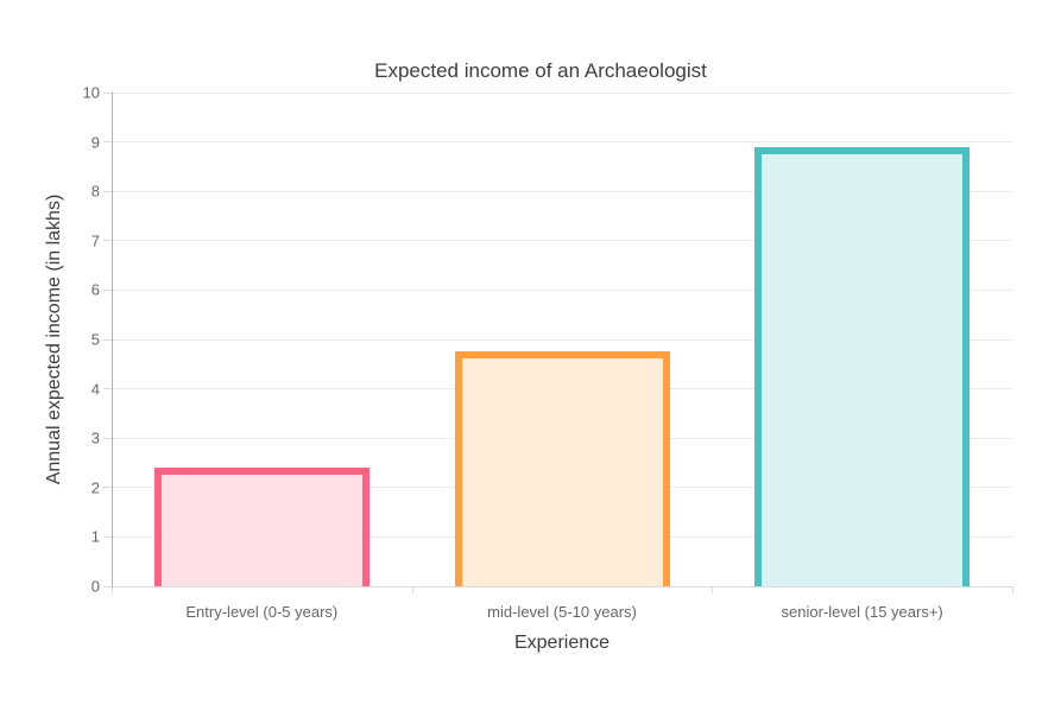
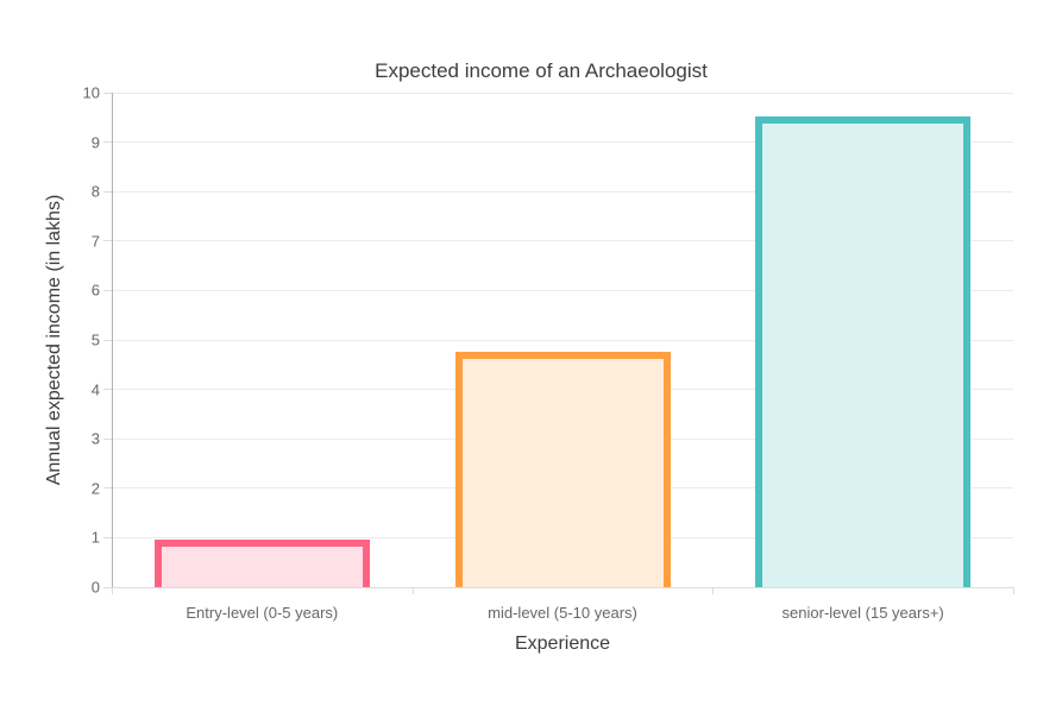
Entry-level (0-5 years): 2.4 -> 1.0
senior-level (15 years+): 8.9 -> 9.5
